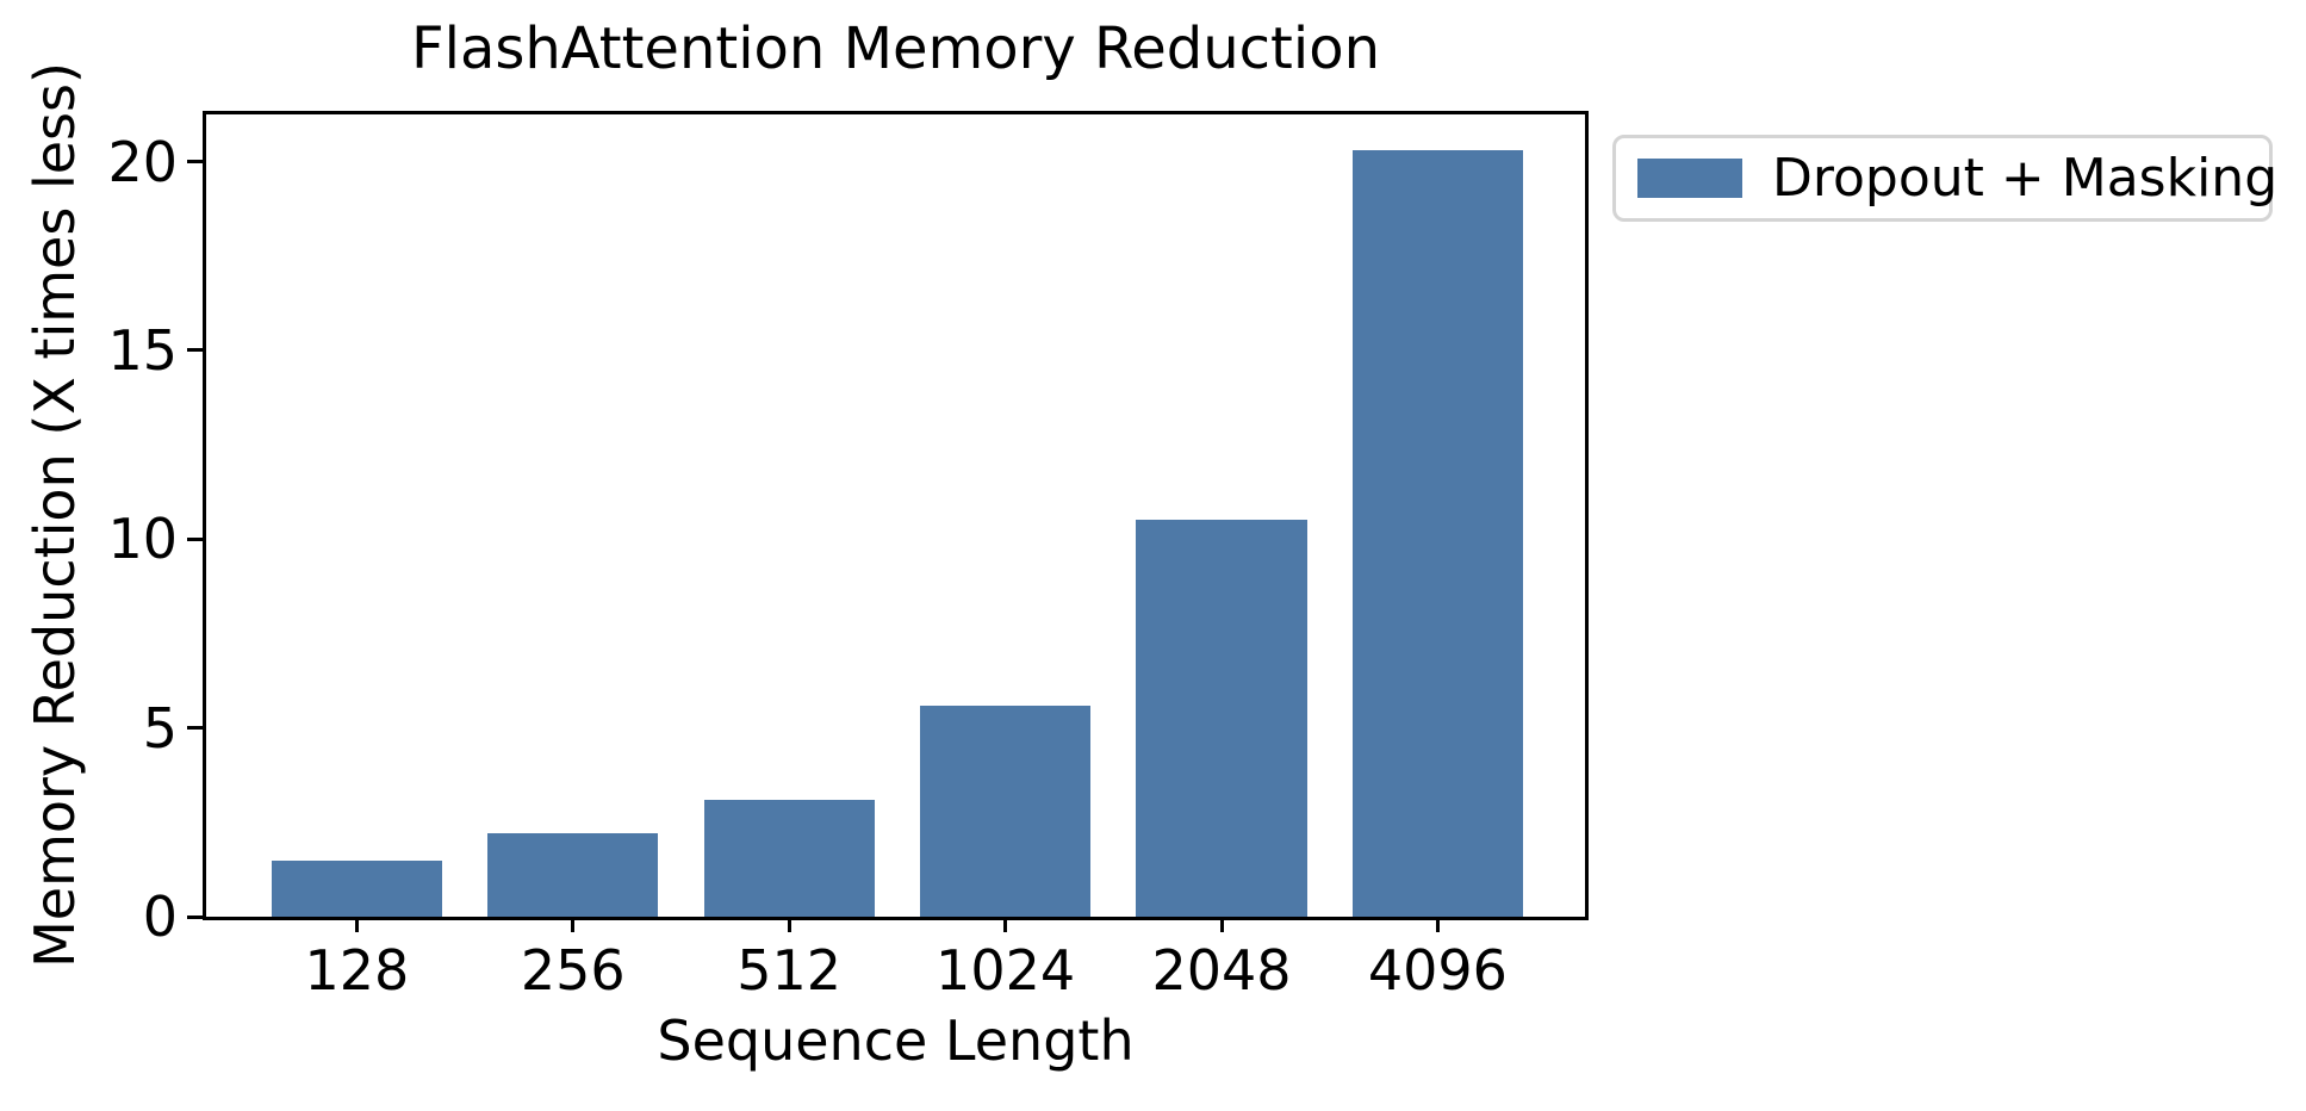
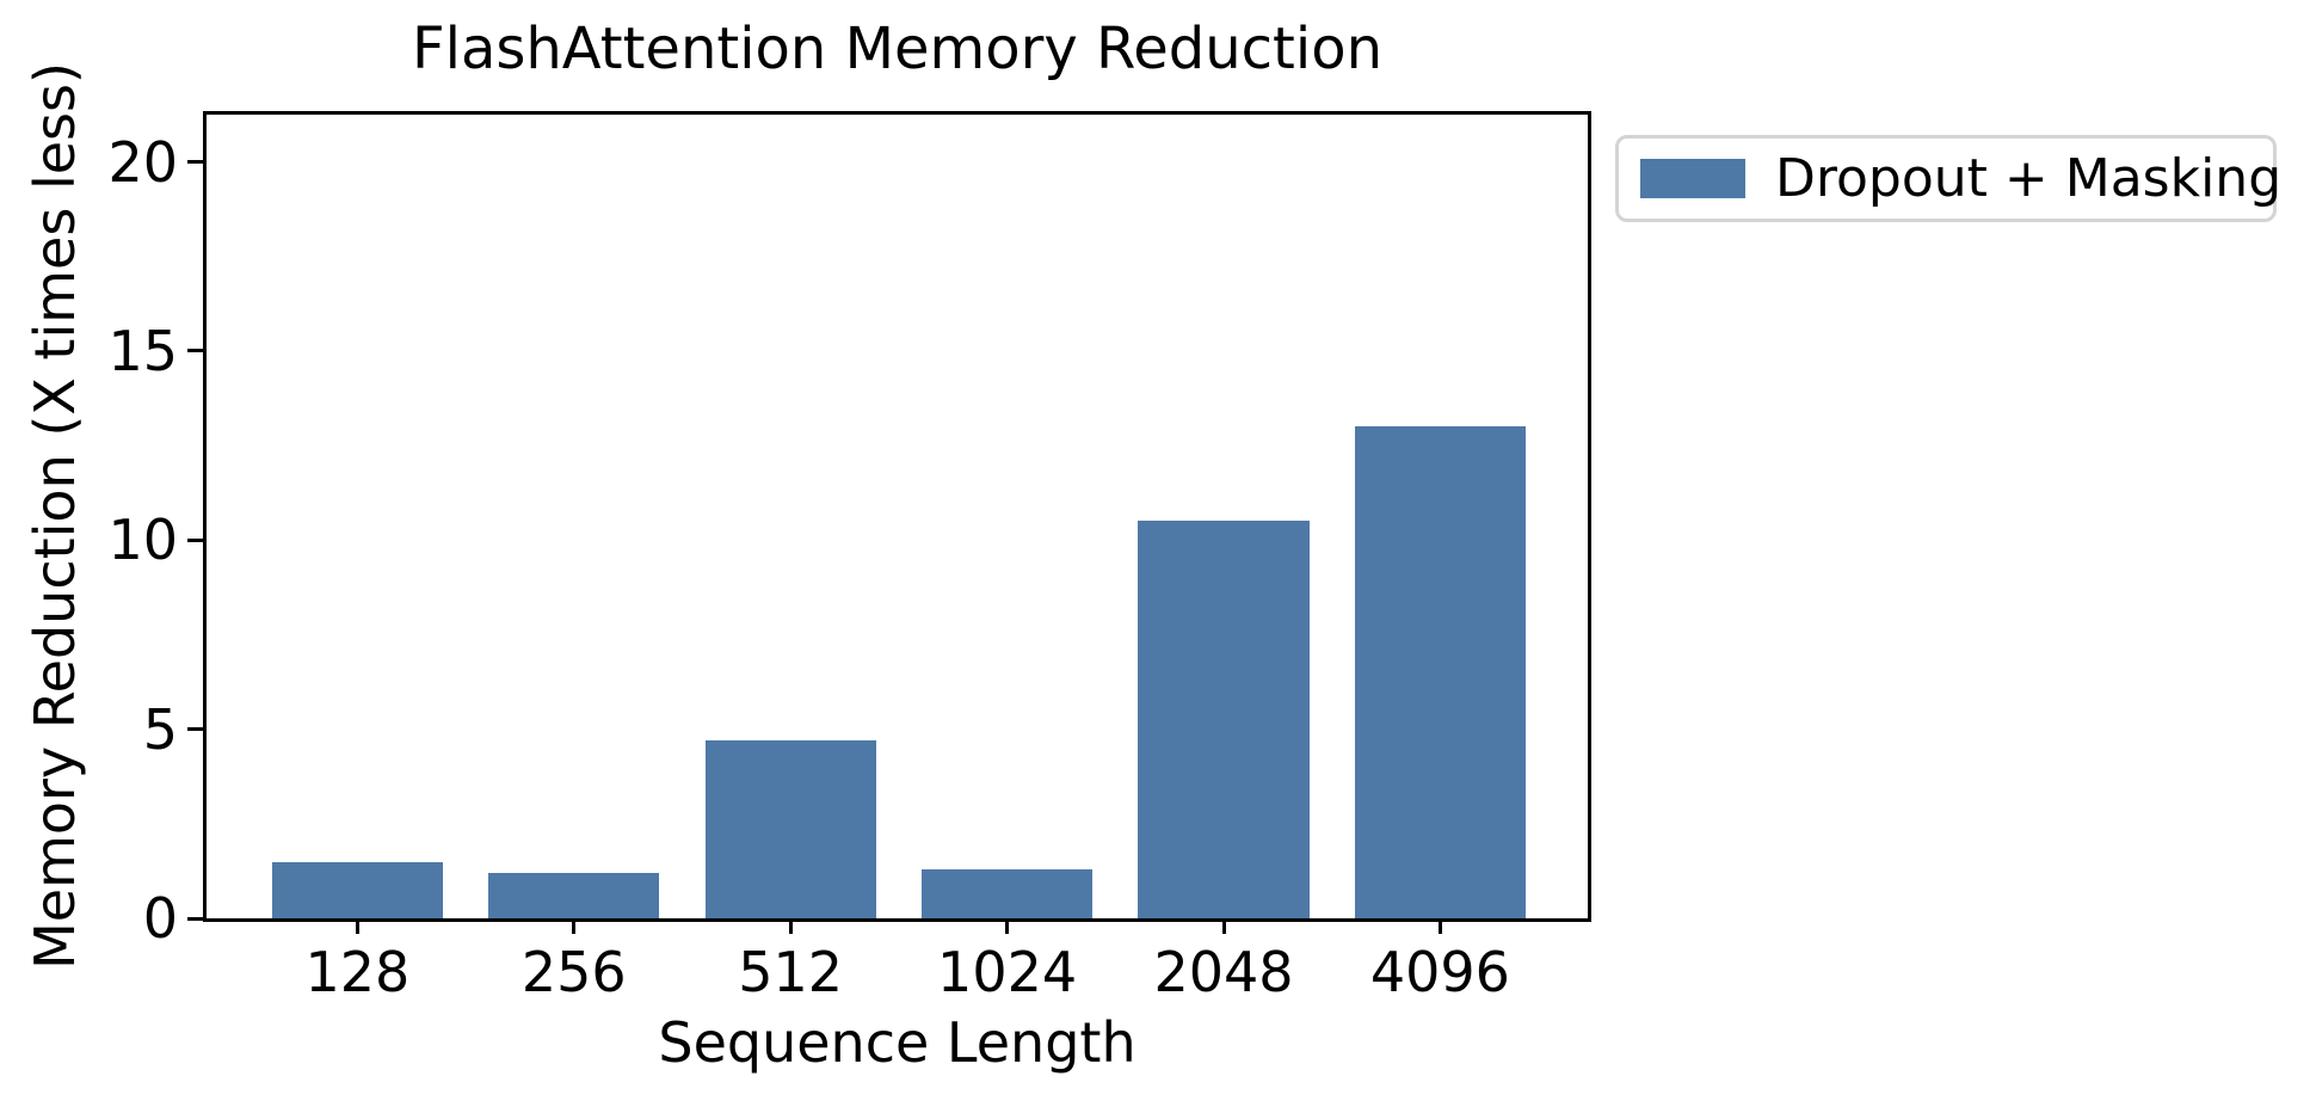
256: 2.2 -> 1.2
512: 3.1 -> 4.7
1024: 5.6 -> 1.3
4096: 20.3 -> 13.0
